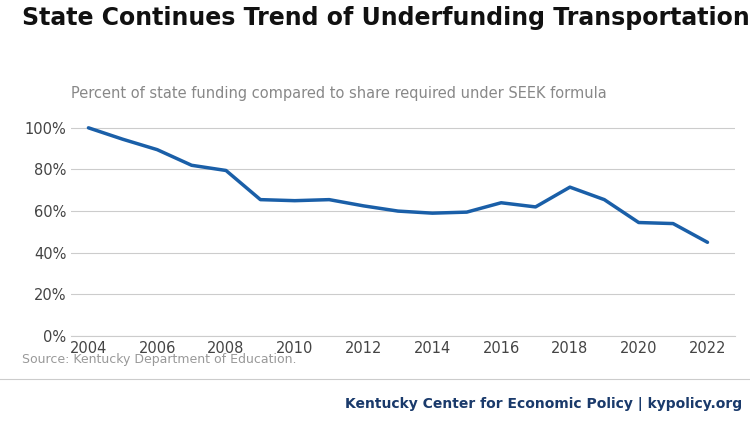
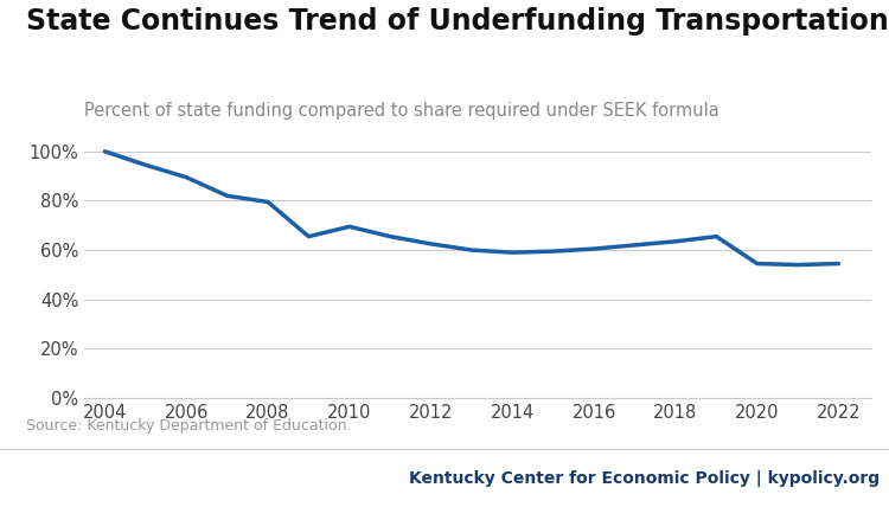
2010: 65.0% -> 69.5%
2016: 64.0% -> 60.5%
2018: 71.5% -> 63.5%
2022: 45.0% -> 54.5%
